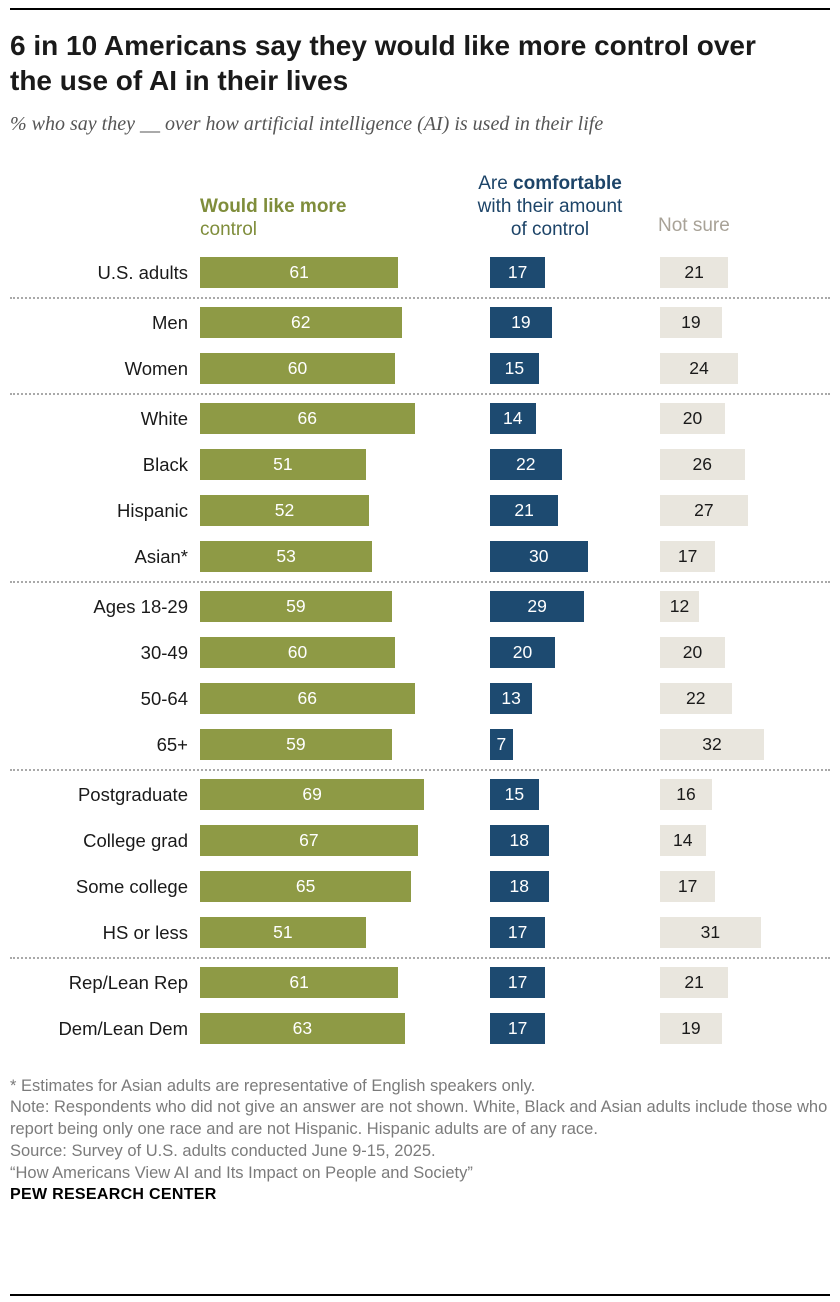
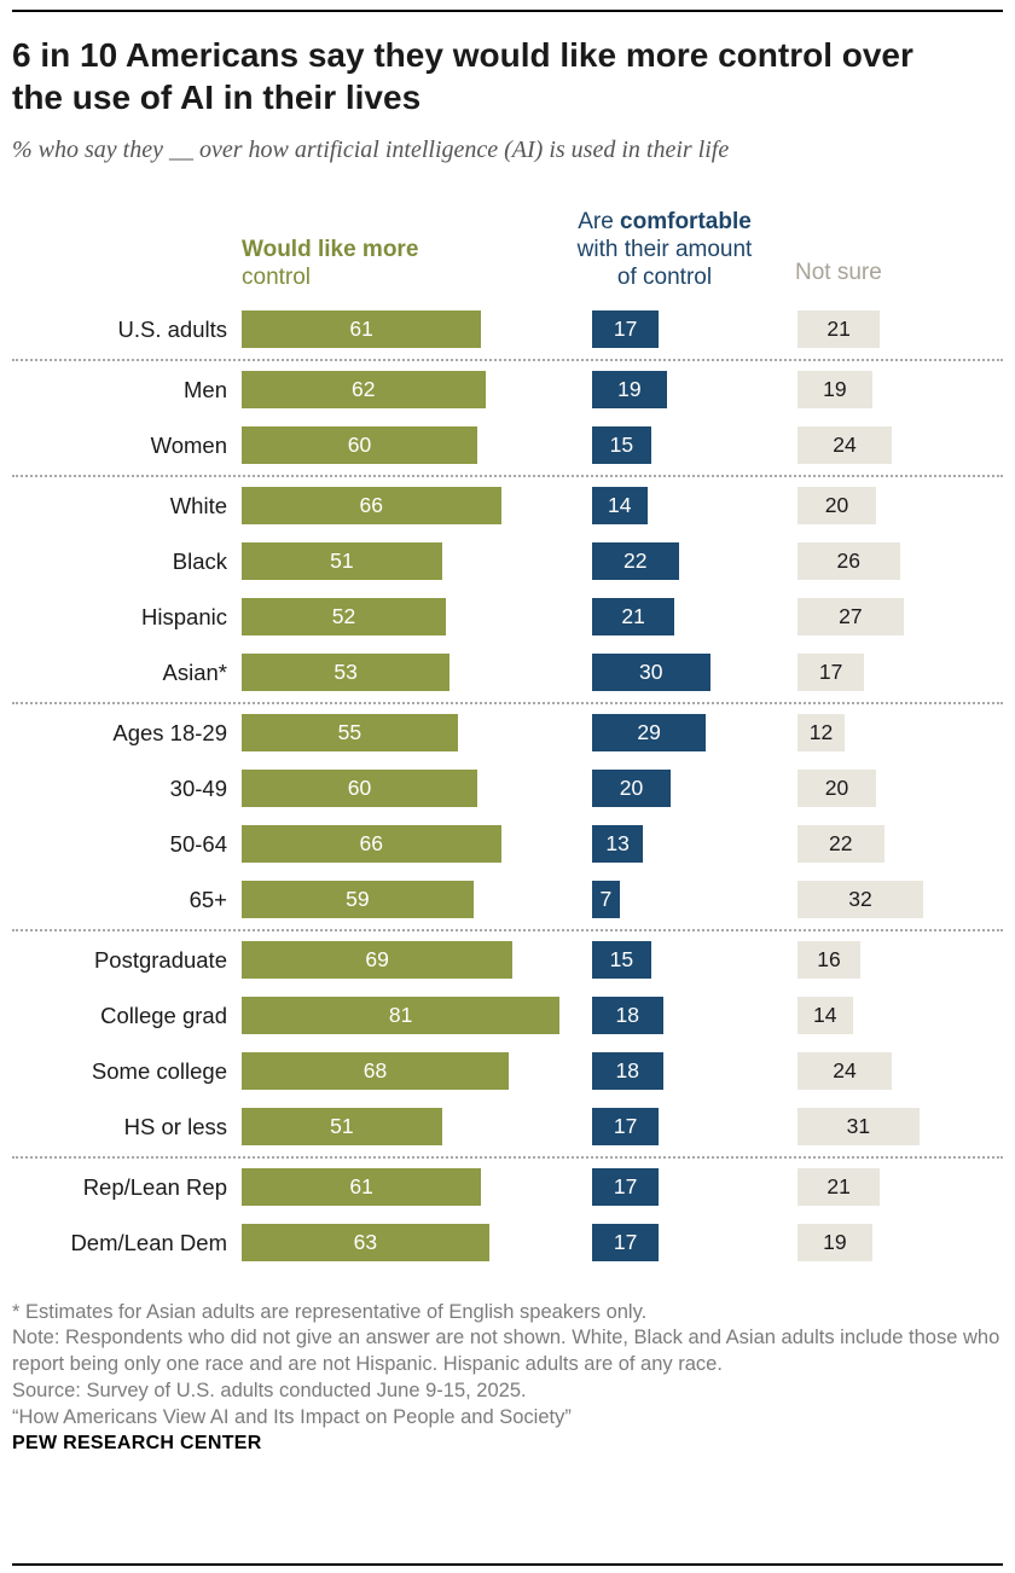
Would like more control/Ages 18-29: 59 -> 55
Would like more control/College grad: 67 -> 81
Would like more control/Some college: 65 -> 68
Not sure/Some college: 17 -> 24
